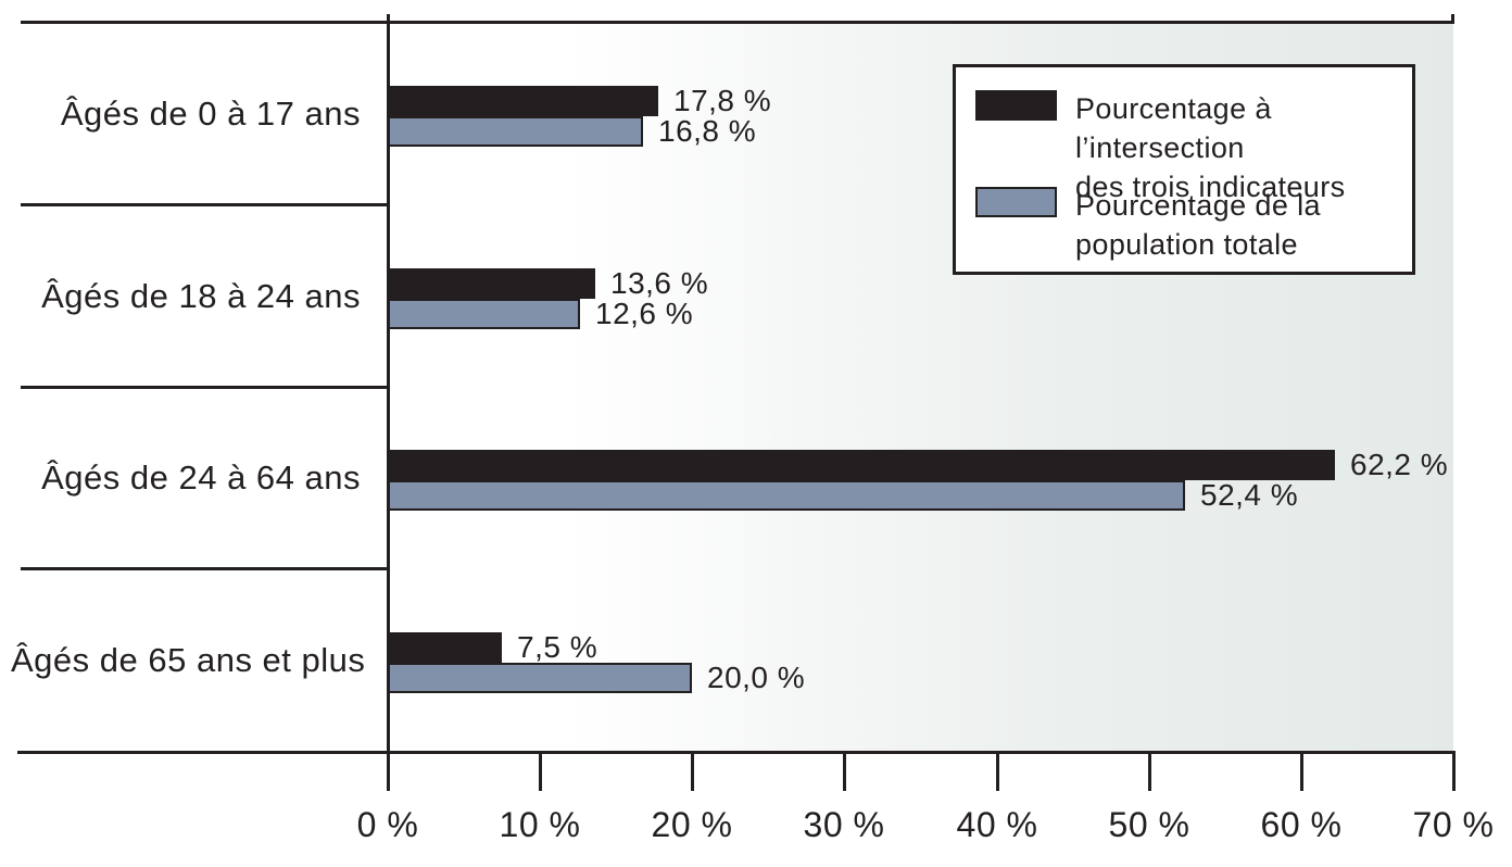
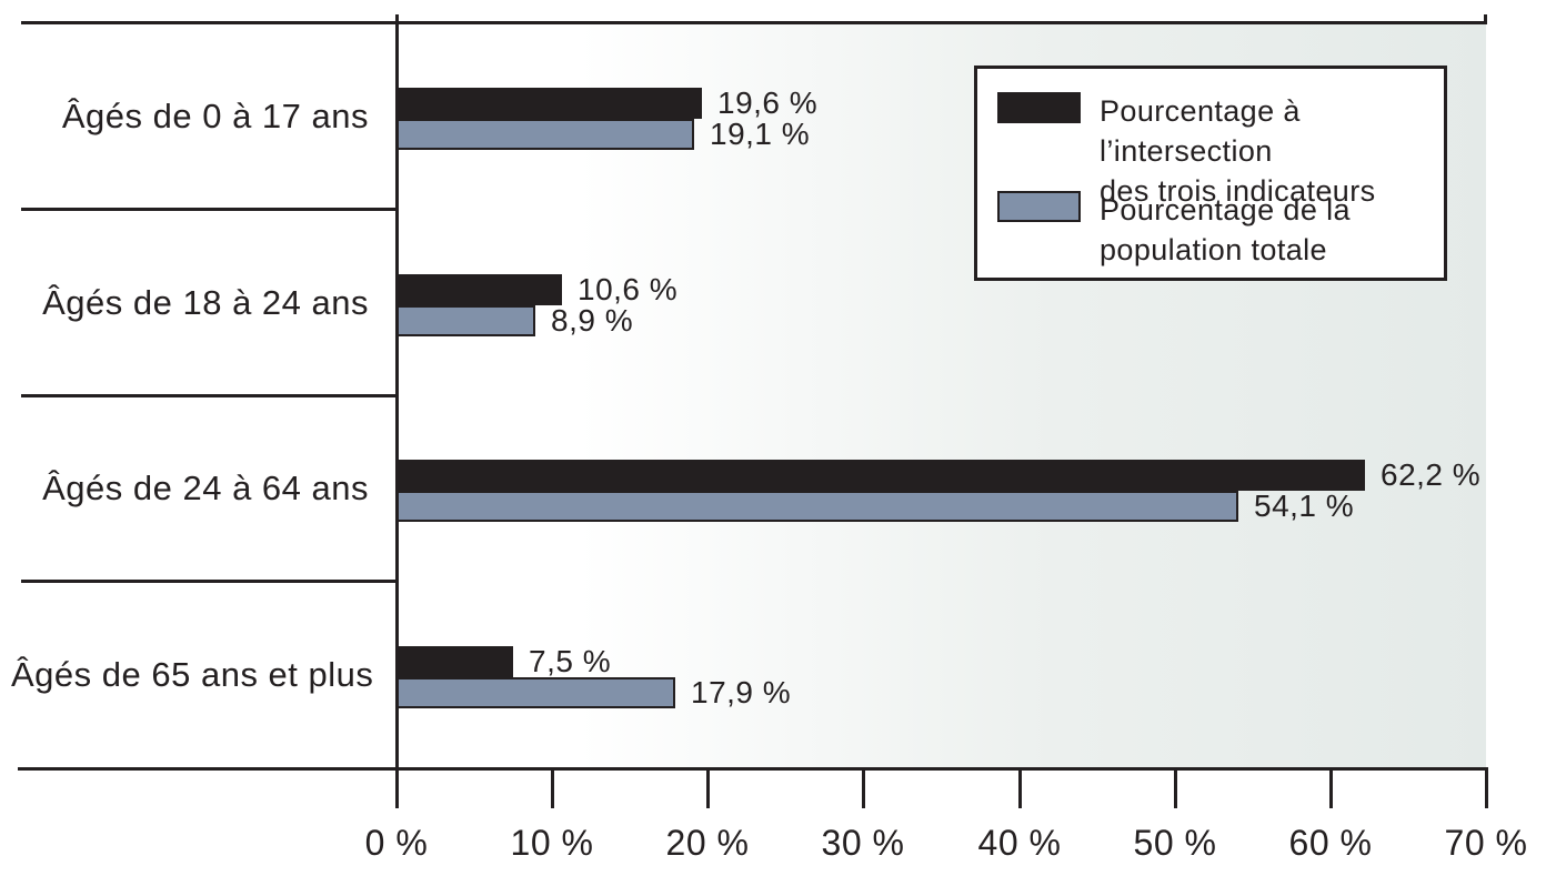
Pourcentage à l’intersection des trois indicateurs/Âgés de 0 à 17 ans: 17,8 -> 19,6
Pourcentage de la population totale/Âgés de 0 à 17 ans: 16,8 -> 19,1
Pourcentage à l’intersection des trois indicateurs/Âgés de 18 à 24 ans: 13,6 -> 10,6
Pourcentage de la population totale/Âgés de 18 à 24 ans: 12,6 -> 8,9
Pourcentage de la population totale/Âgés de 24 à 64 ans: 52,4 -> 54,1
Pourcentage de la population totale/Âgés de 65 ans et plus: 20,0 -> 17,9
